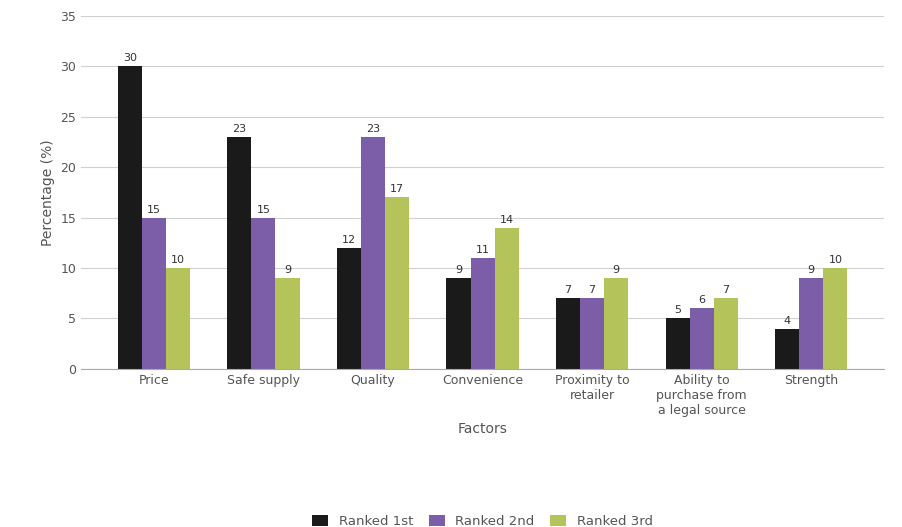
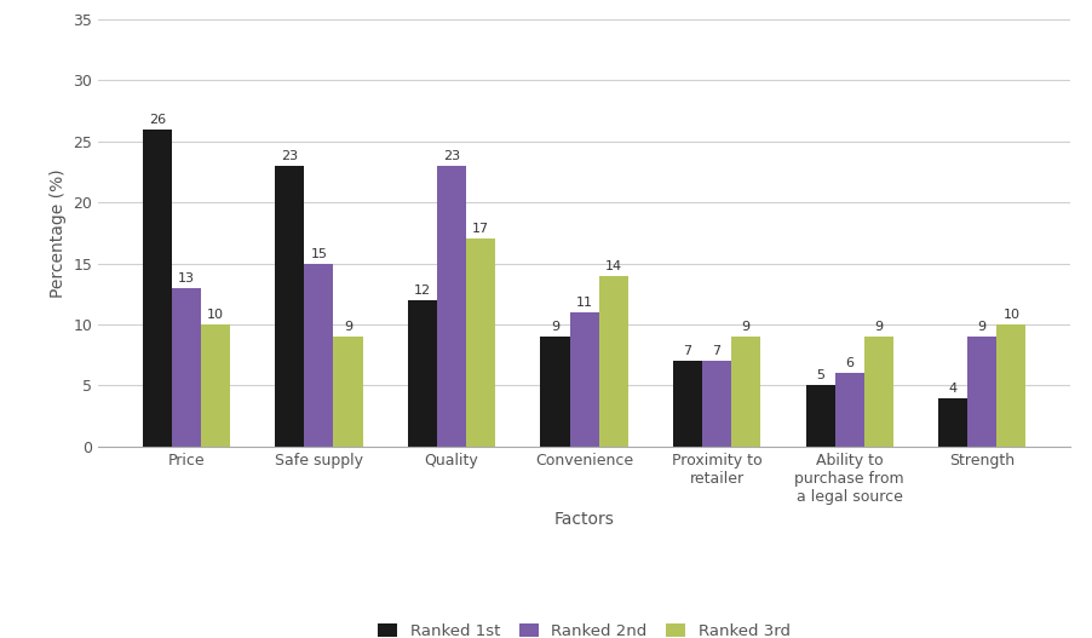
Ranked 1st/Price: 30 -> 26
Ranked 2nd/Price: 15 -> 13
Ranked 3rd/Ability to purchase from a legal source: 7 -> 9
